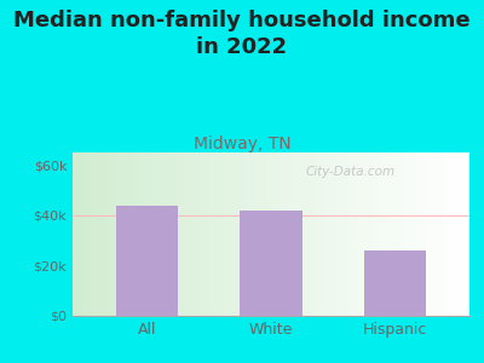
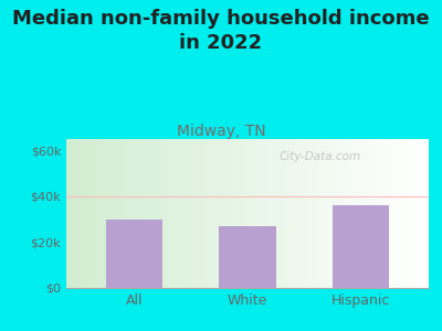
All: $44k -> $30k
White: $42k -> $27k
Hispanic: $26k -> $36k
